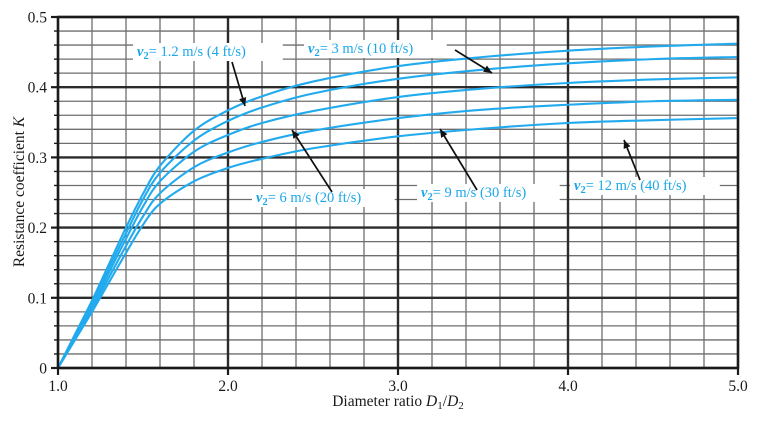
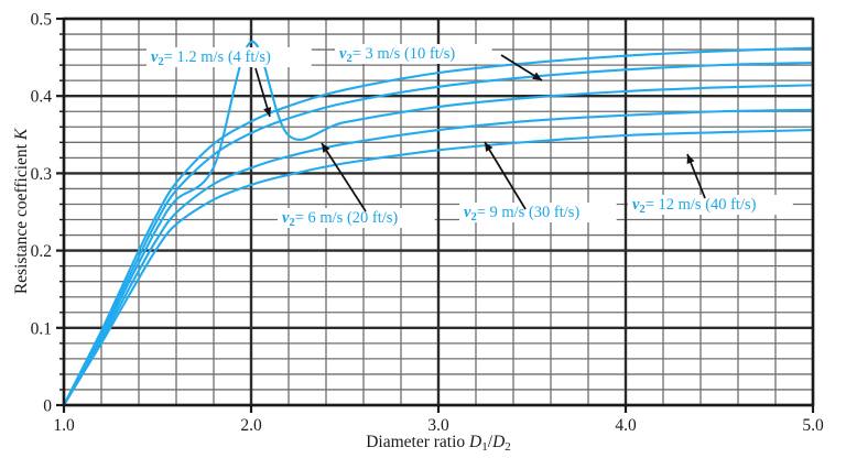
v2 = 6 m/s (20 ft/s)/2.0: 0.33 -> 0.47
